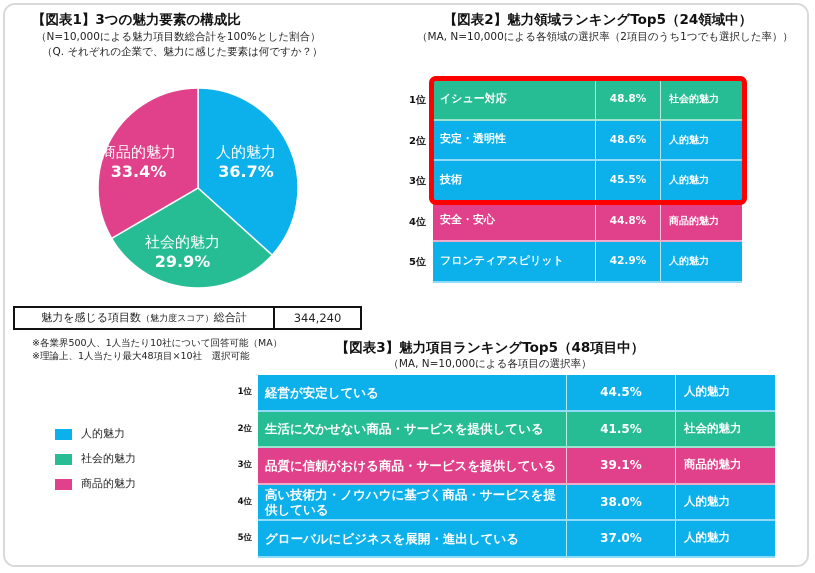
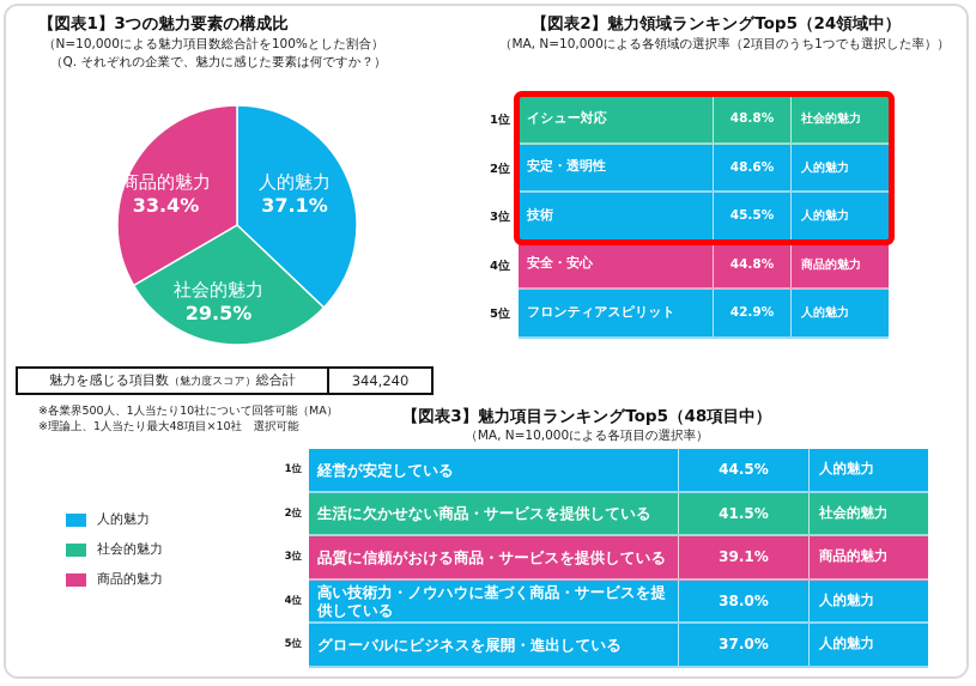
【図表1】3つの魅力要素の構成比/人的魅力: 36.7% -> 37.1%
【図表1】3つの魅力要素の構成比/社会的魅力: 29.9% -> 29.5%
